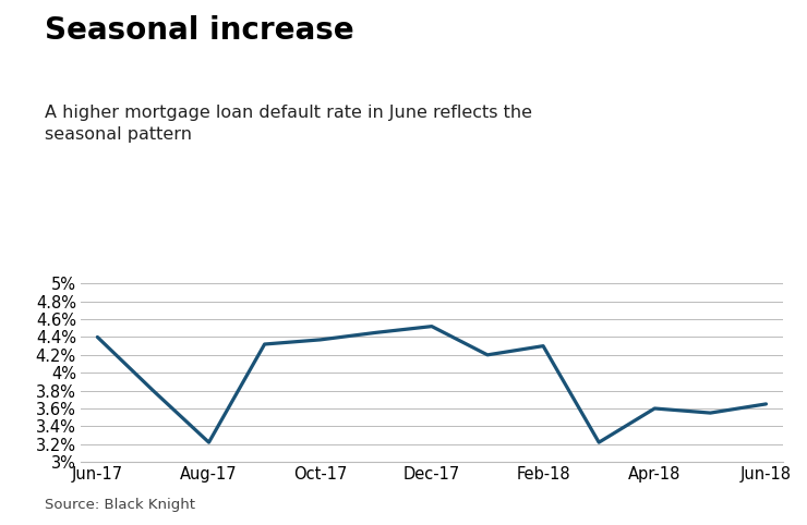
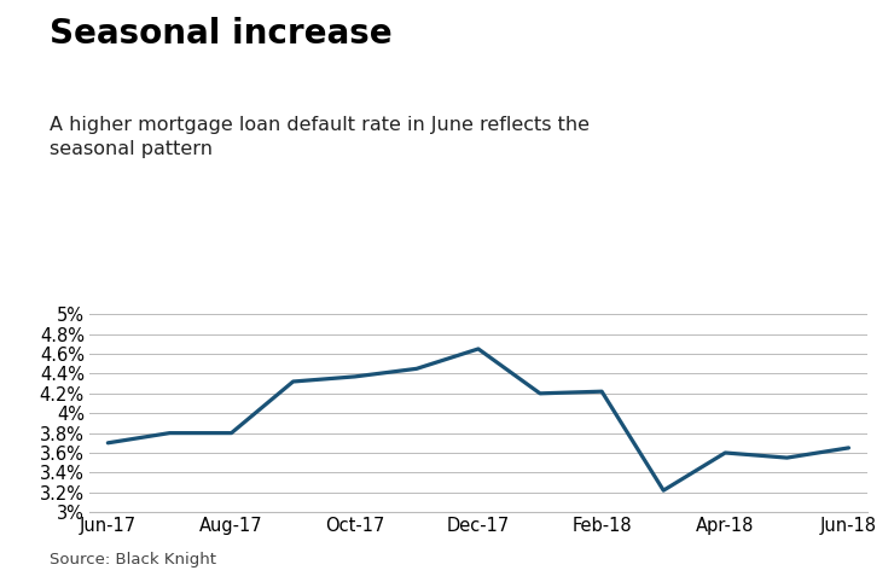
Jun-17: 4.40% -> 3.70%
Aug-17: 3.22% -> 3.80%
Dec-17: 4.52% -> 4.65%
Feb-18: 4.30% -> 4.22%
